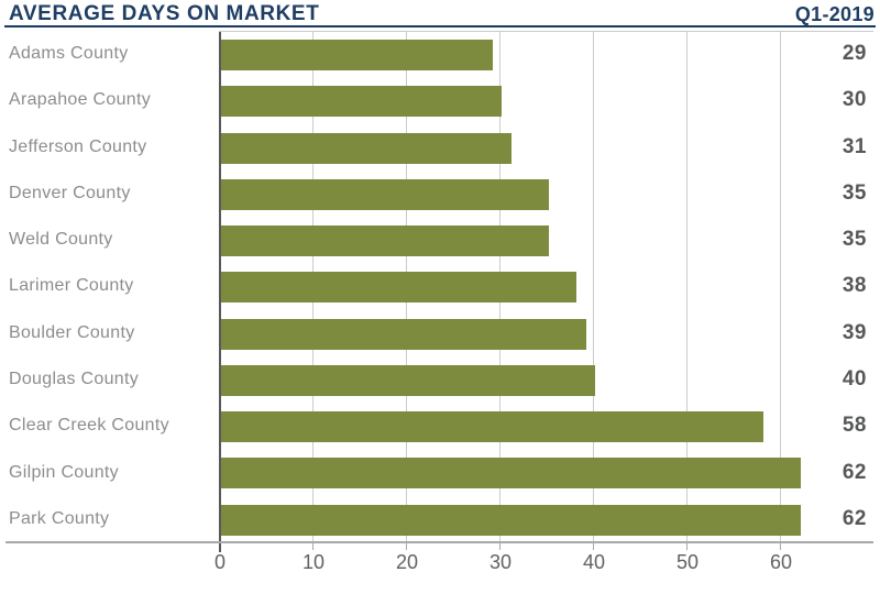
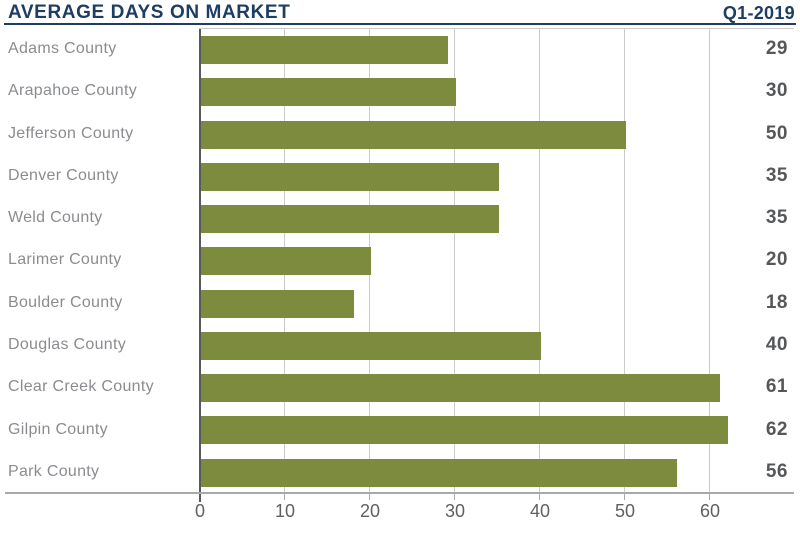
Jefferson County: 31 -> 50
Larimer County: 38 -> 20
Boulder County: 39 -> 18
Clear Creek County: 58 -> 61
Park County: 62 -> 56
